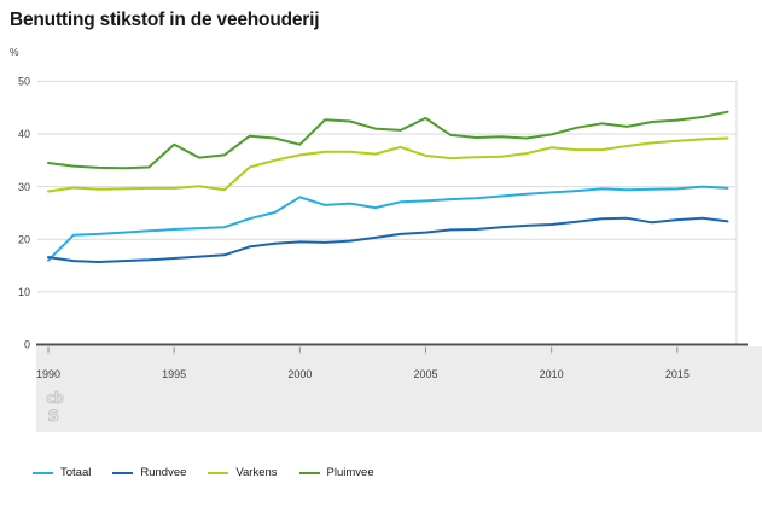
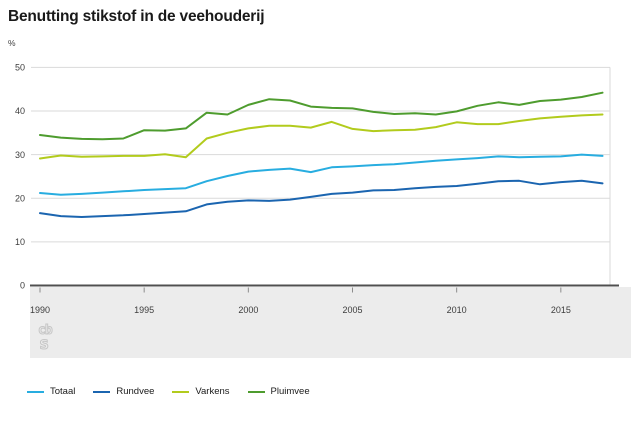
Totaal/1990: 16 -> 21
Pluimvee/1995: 38 -> 36
Totaal/2000: 28 -> 26
Pluimvee/2000: 38 -> 41
Pluimvee/2005: 43 -> 41
